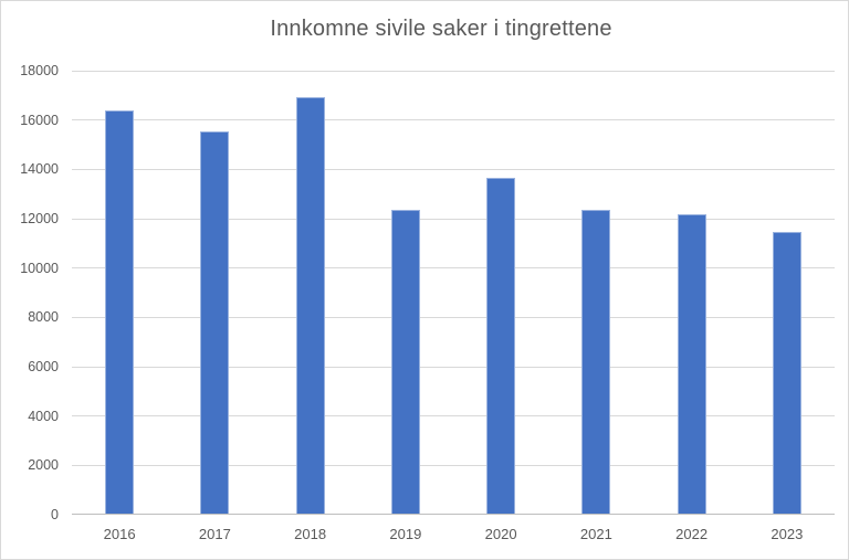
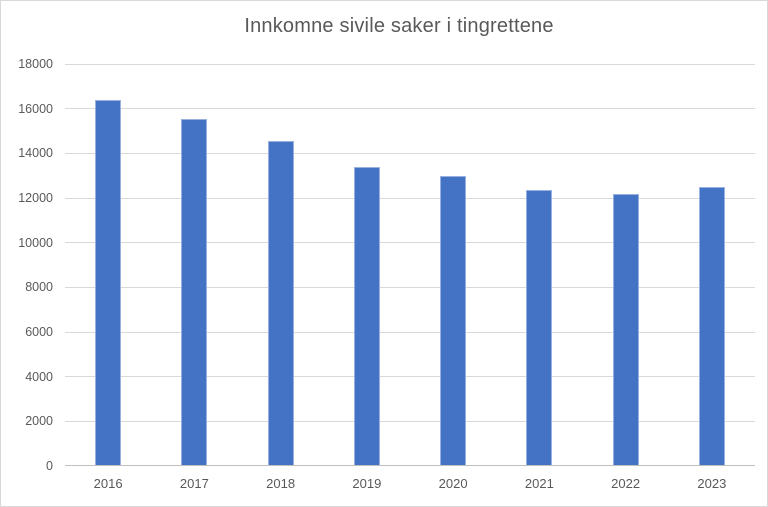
2018: 16900 -> 14500
2019: 12300 -> 13400
2020: 13600 -> 13000
2023: 11400 -> 12400
